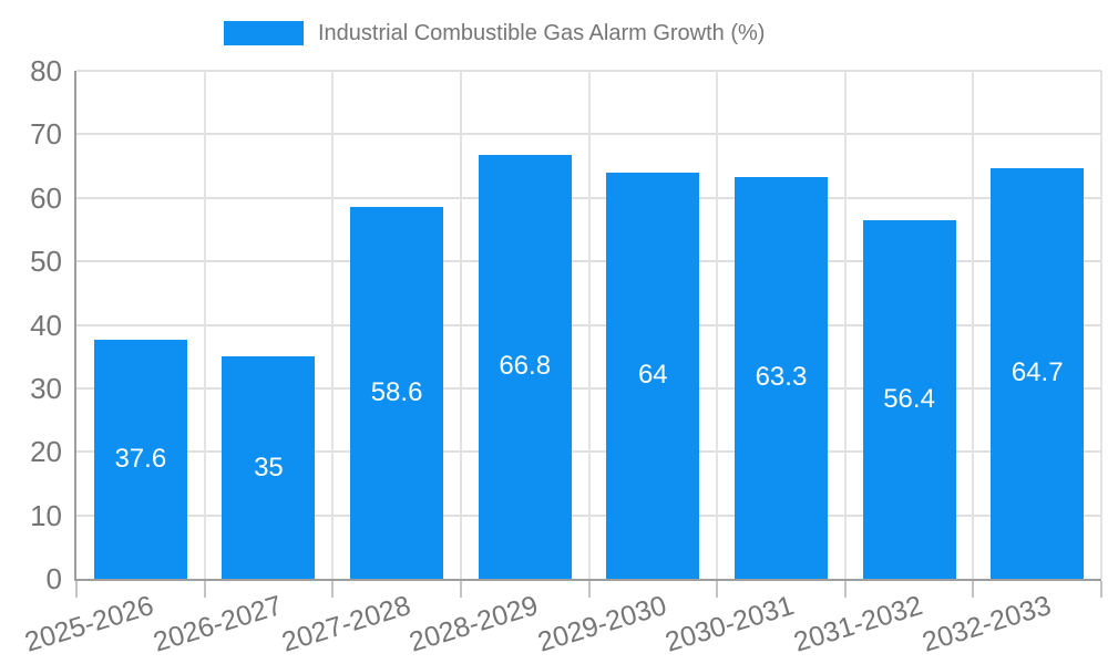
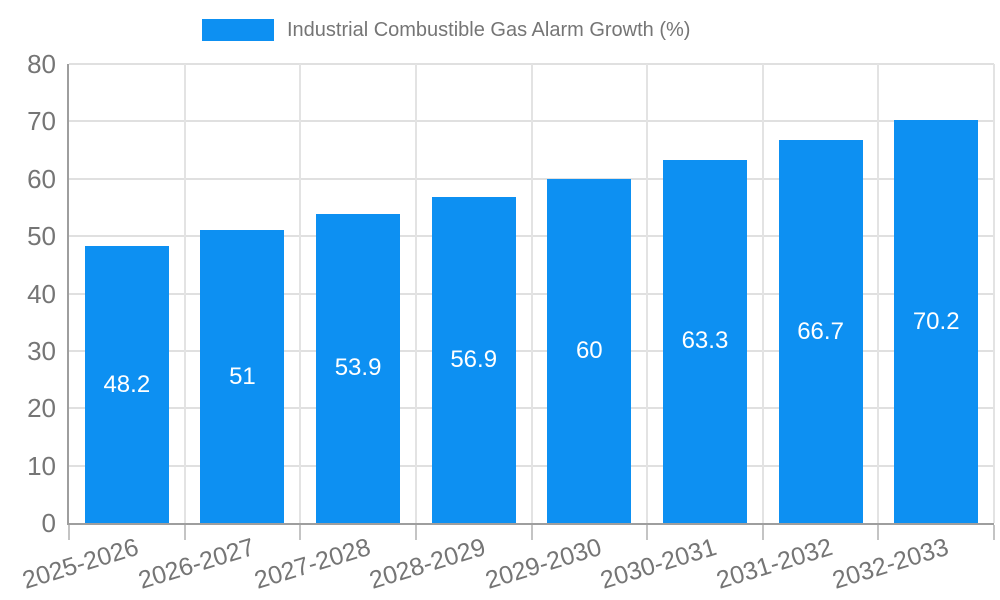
2025-2026: 37.6 -> 48.2
2026-2027: 35 -> 51
2027-2028: 58.6 -> 53.9
2028-2029: 66.8 -> 56.9
2029-2030: 64 -> 60
2031-2032: 56.4 -> 66.7
2032-2033: 64.7 -> 70.2
